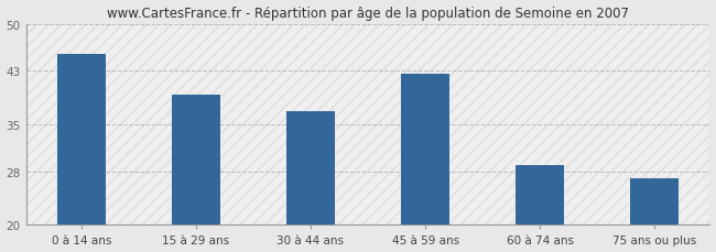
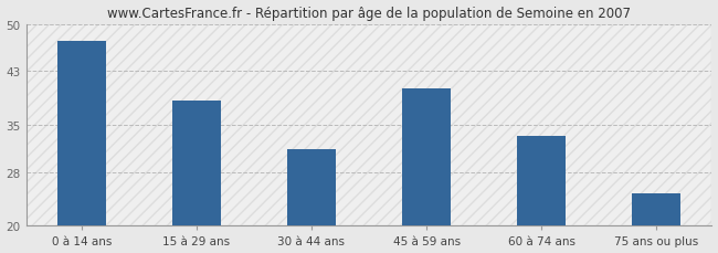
0 à 14 ans: 45.5 -> 47.4
15 à 29 ans: 39.5 -> 38.6
30 à 44 ans: 37.0 -> 31.4
45 à 59 ans: 42.5 -> 40.4
60 à 74 ans: 29.0 -> 33.4
75 ans ou plus: 27.0 -> 24.8
